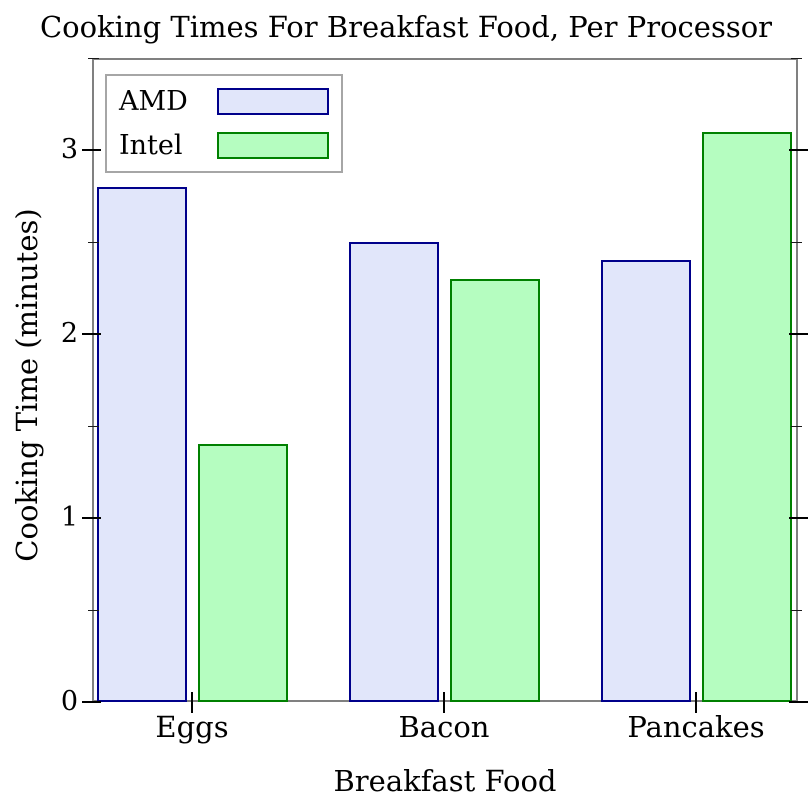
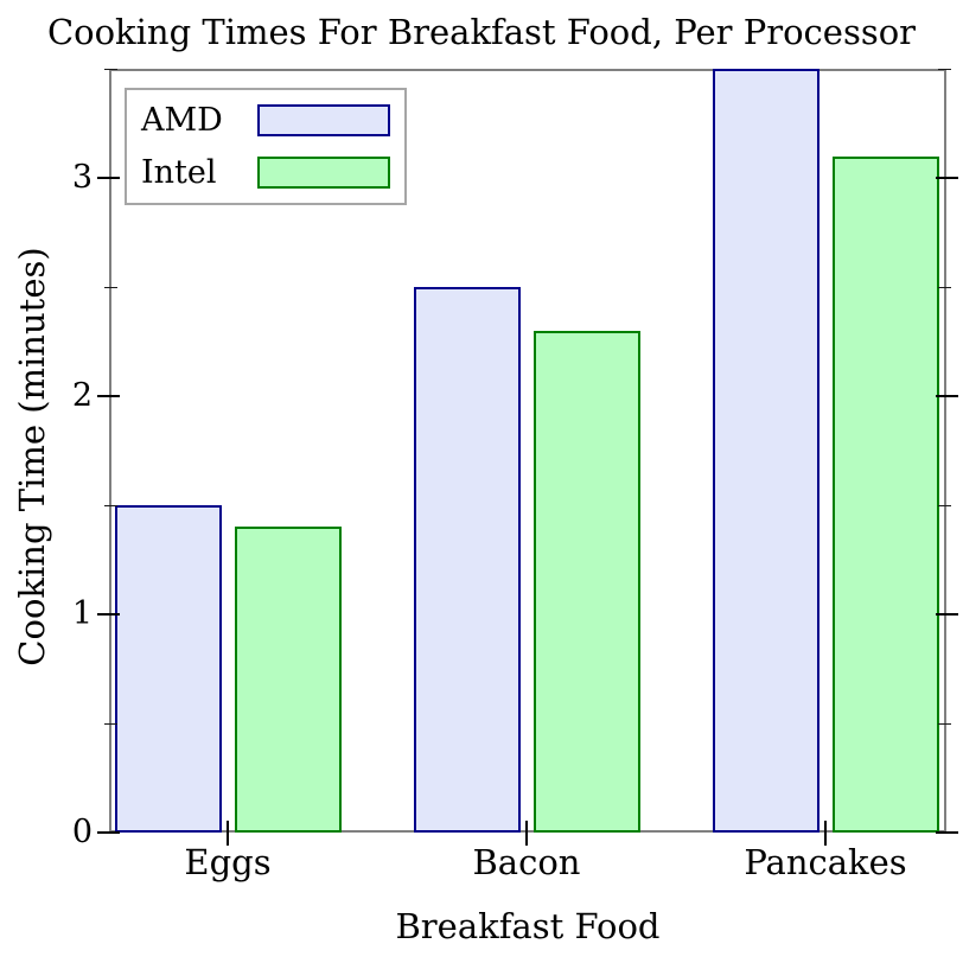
AMD/Eggs: 2.8 -> 1.5
AMD/Pancakes: 2.4 -> 3.5
